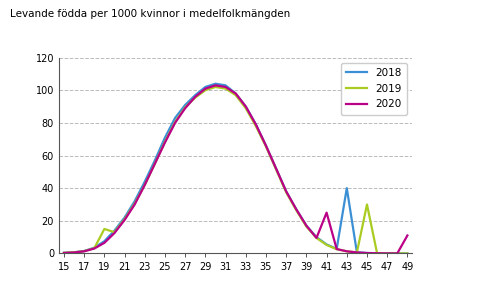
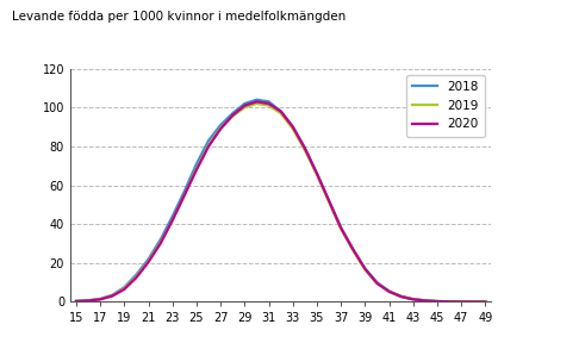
2019/19: 15 -> 7
2020/41: 25 -> 5
2018/43: 40 -> 1
2019/45: 30 -> 0
2020/49: 11 -> 0
